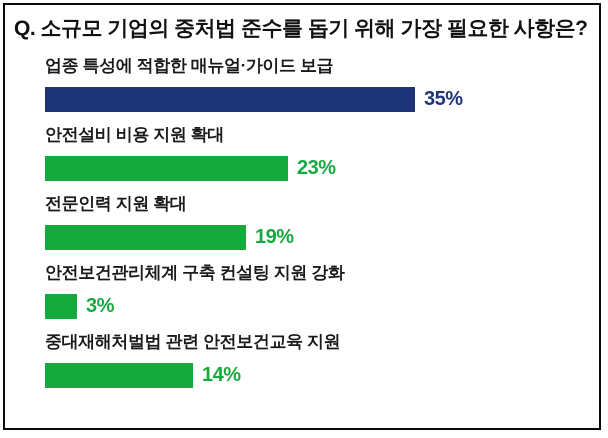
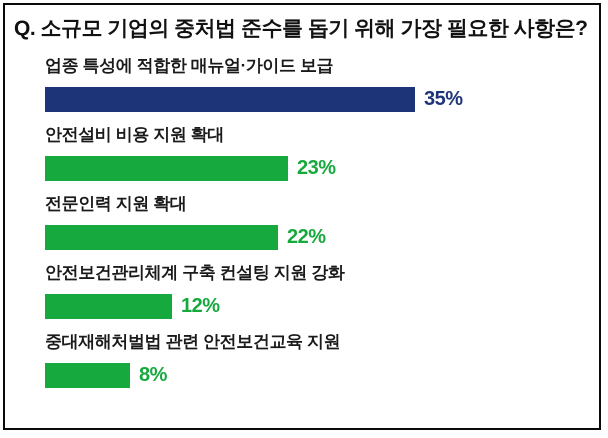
전문인력 지원 확대: 19% -> 22%
안전보건관리체계 구축 컨설팅 지원 강화: 3% -> 12%
중대재해처벌법 관련 안전보건교육 지원: 14% -> 8%
